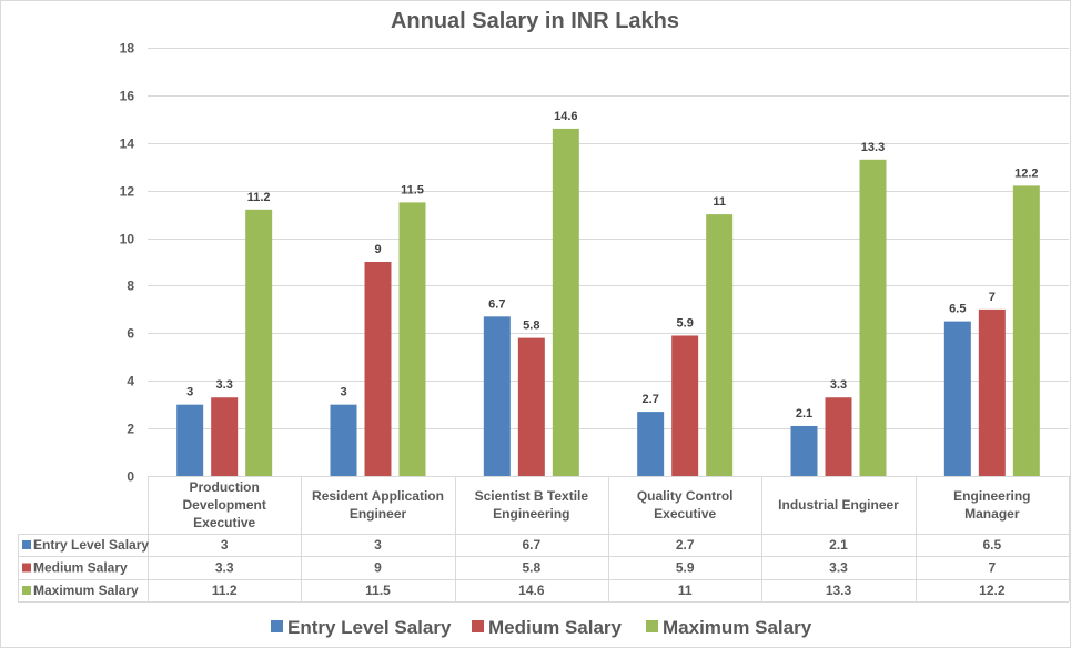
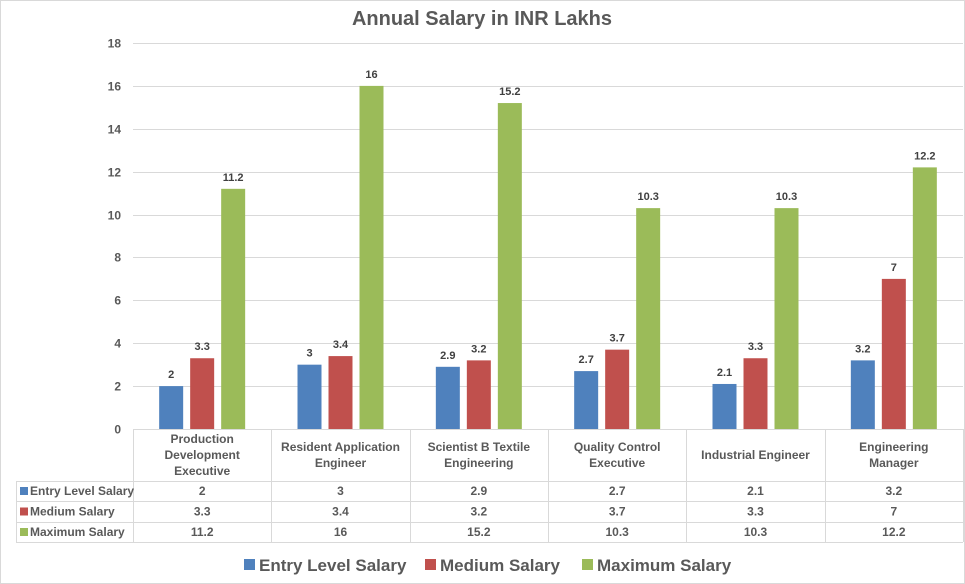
Entry Level Salary/Production Development Executive: 3 -> 2
Medium Salary/Resident Application Engineer: 9 -> 3.4
Maximum Salary/Resident Application Engineer: 11.5 -> 16
Entry Level Salary/Scientist B Textile Engineering: 6.7 -> 2.9
Medium Salary/Scientist B Textile Engineering: 5.8 -> 3.2
Maximum Salary/Scientist B Textile Engineering: 14.6 -> 15.2
Medium Salary/Quality Control Executive: 5.9 -> 3.7
Maximum Salary/Quality Control Executive: 11 -> 10.3
Maximum Salary/Industrial Engineer: 13.3 -> 10.3
Entry Level Salary/Engineering Manager: 6.5 -> 3.2
